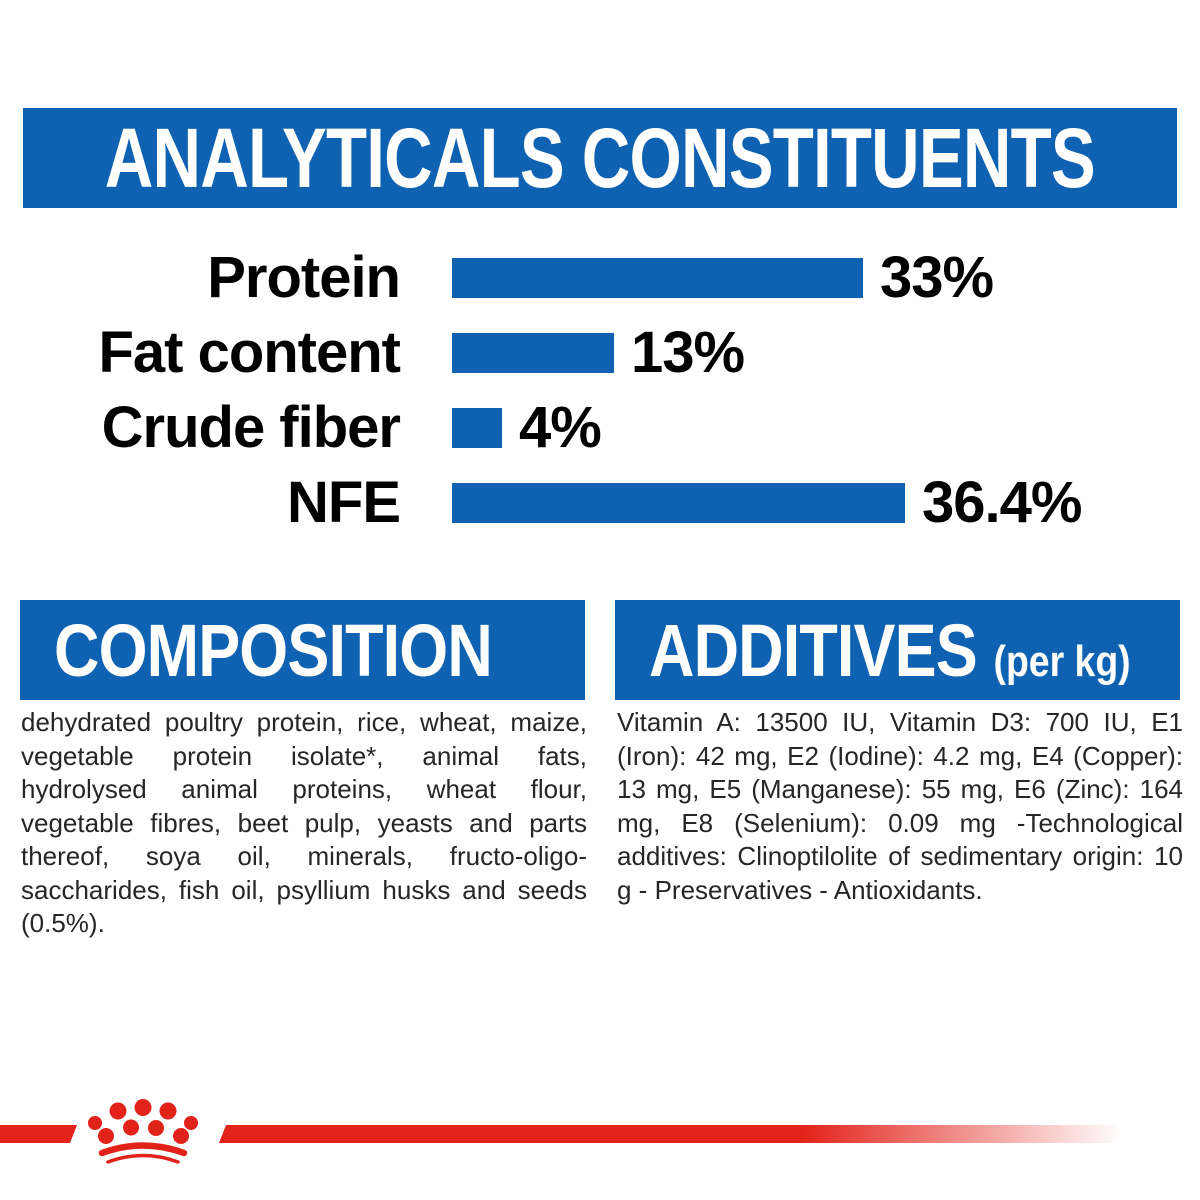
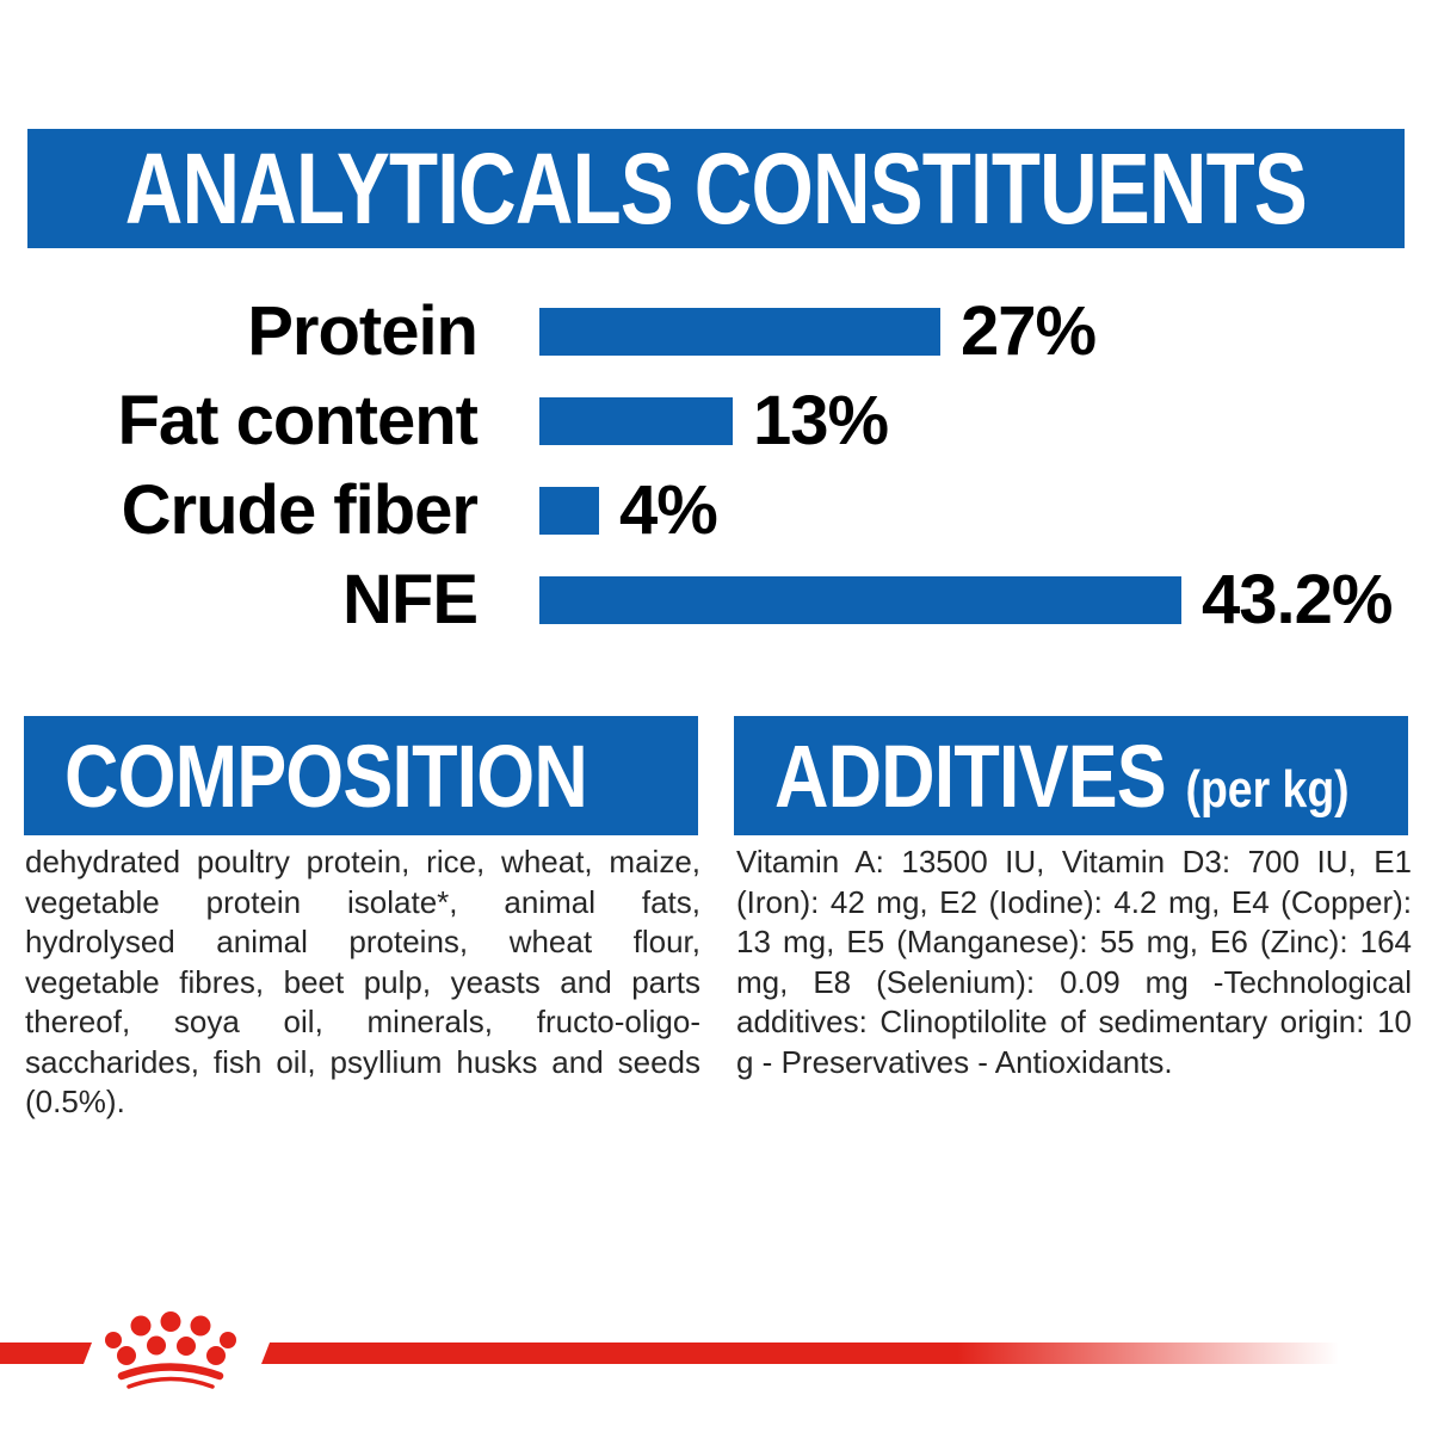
Protein: 33% -> 27%
NFE: 36.4% -> 43.2%
